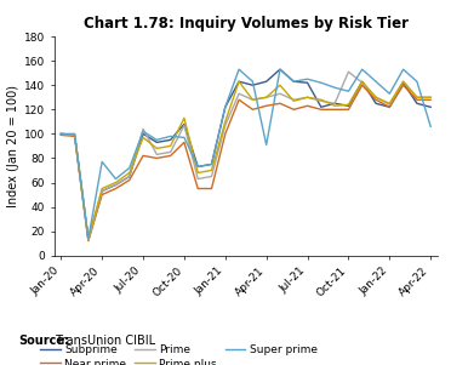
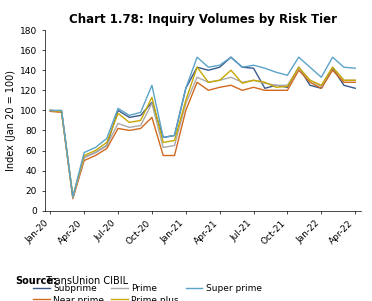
Super prime/Apr-20: 77 -> 58
Prime/Jul-20: 104 -> 87
Super prime/Oct-20: 97 -> 125
Super prime/Apr-21: 91 -> 145
Prime/Oct-21: 151 -> 125
Super prime/Apr-22: 106 -> 142
